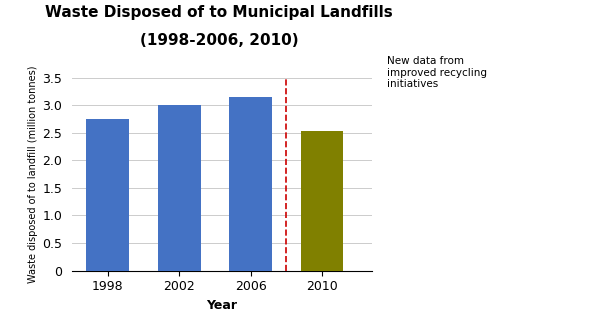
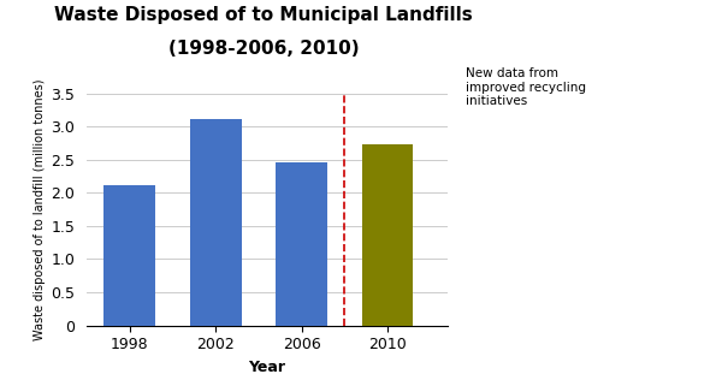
1998: 2.75 -> 2.12
2002: 3.01 -> 3.12
2006: 3.15 -> 2.46
2010: 2.54 -> 2.74
